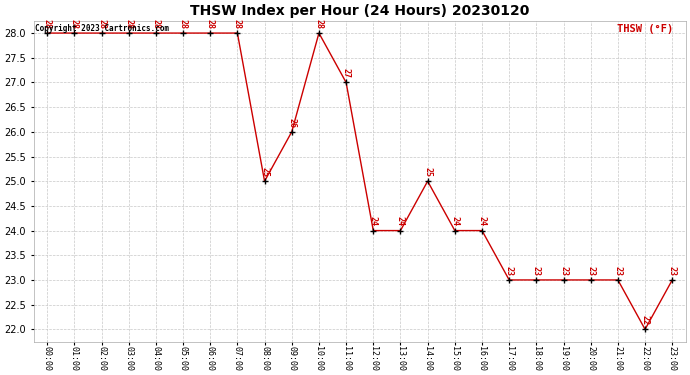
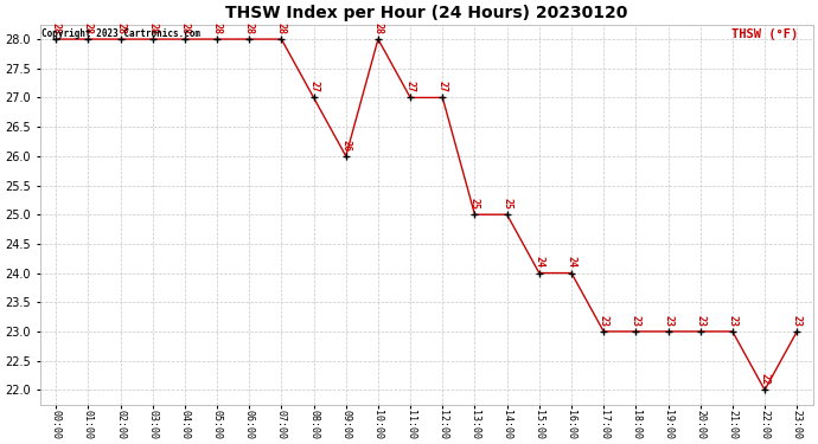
08:00: 25 -> 27
12:00: 24 -> 27
13:00: 24 -> 25
